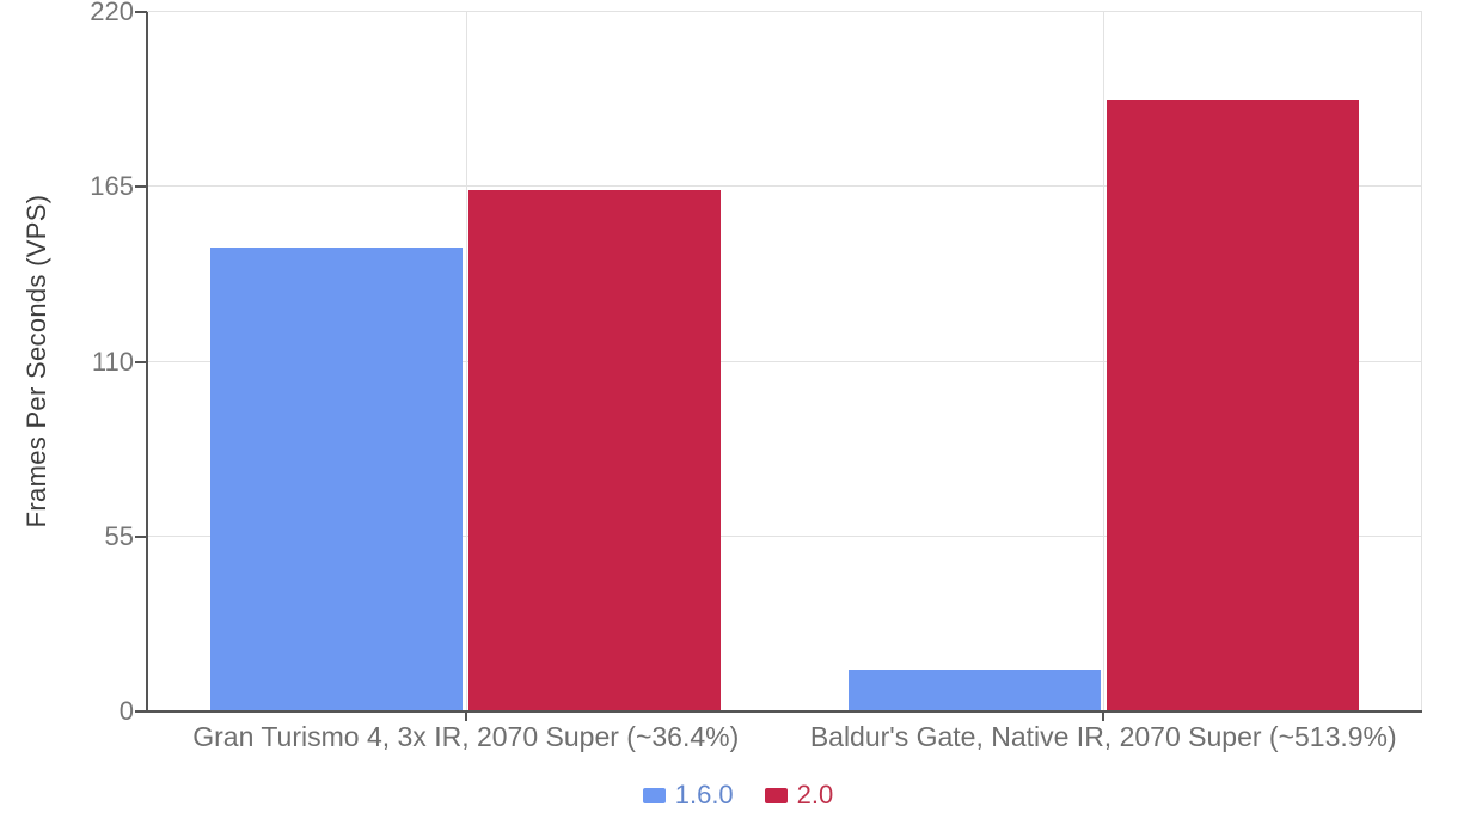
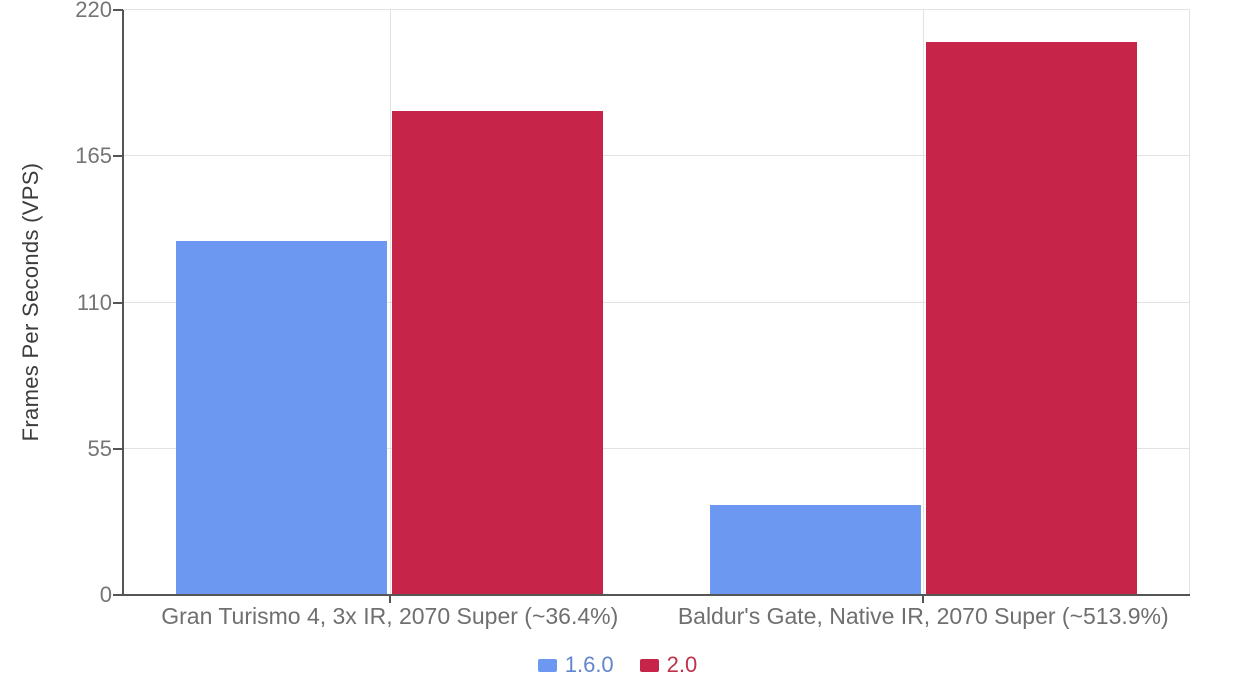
1.6.0/Gran Turismo 4, 3x IR, 2070 Super (~36.4%): 146 -> 133
2.0/Gran Turismo 4, 3x IR, 2070 Super (~36.4%): 164 -> 182
1.6.0/Baldur's Gate, Native IR, 2070 Super (~513.9%): 13 -> 34
2.0/Baldur's Gate, Native IR, 2070 Super (~513.9%): 192 -> 208
